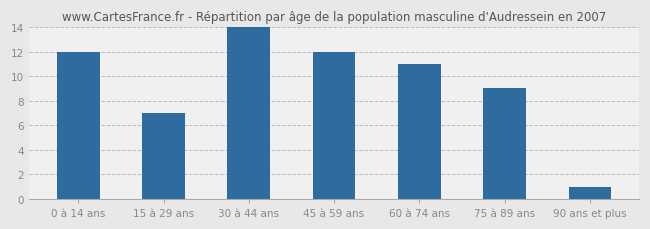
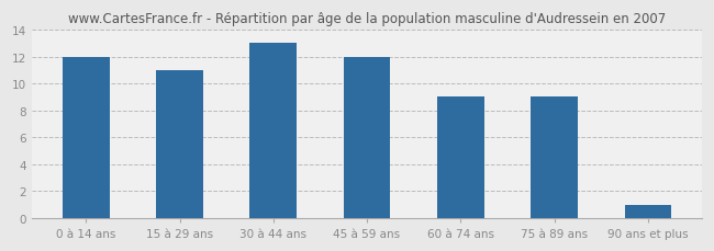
15 à 29 ans: 7 -> 11
30 à 44 ans: 14 -> 13
60 à 74 ans: 11 -> 9
